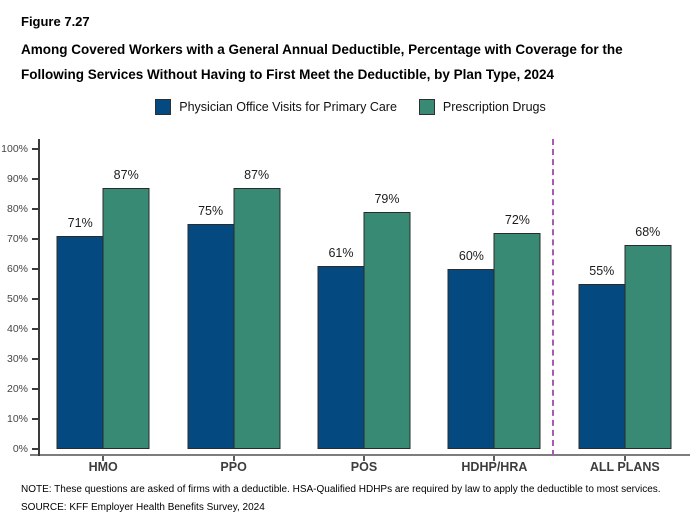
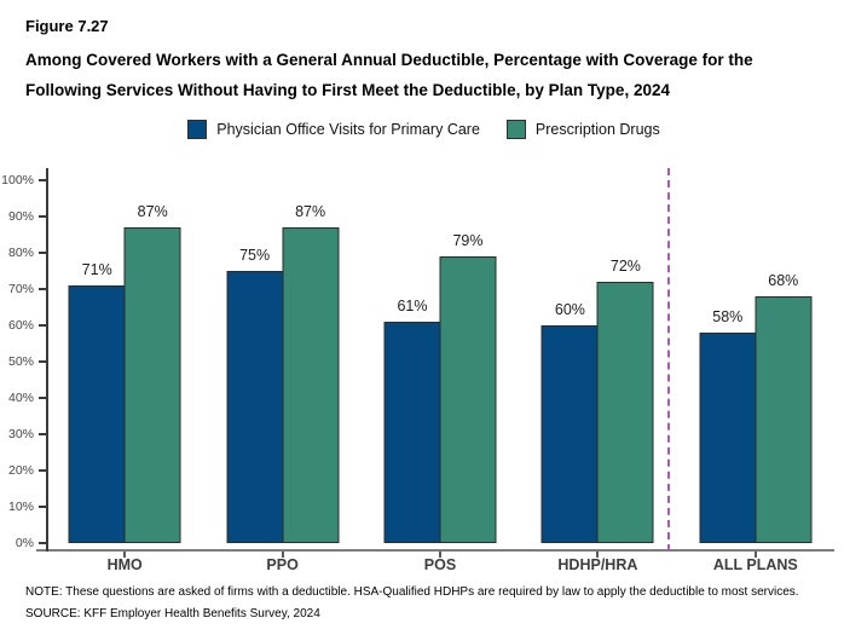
Physician Office Visits for Primary Care/ALL PLANS: 55% -> 58%
